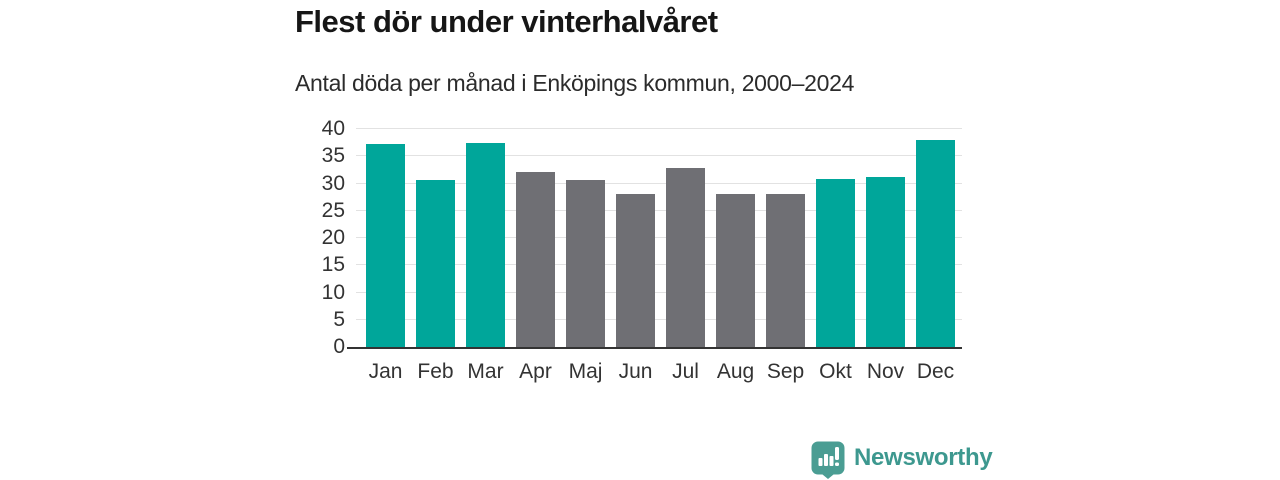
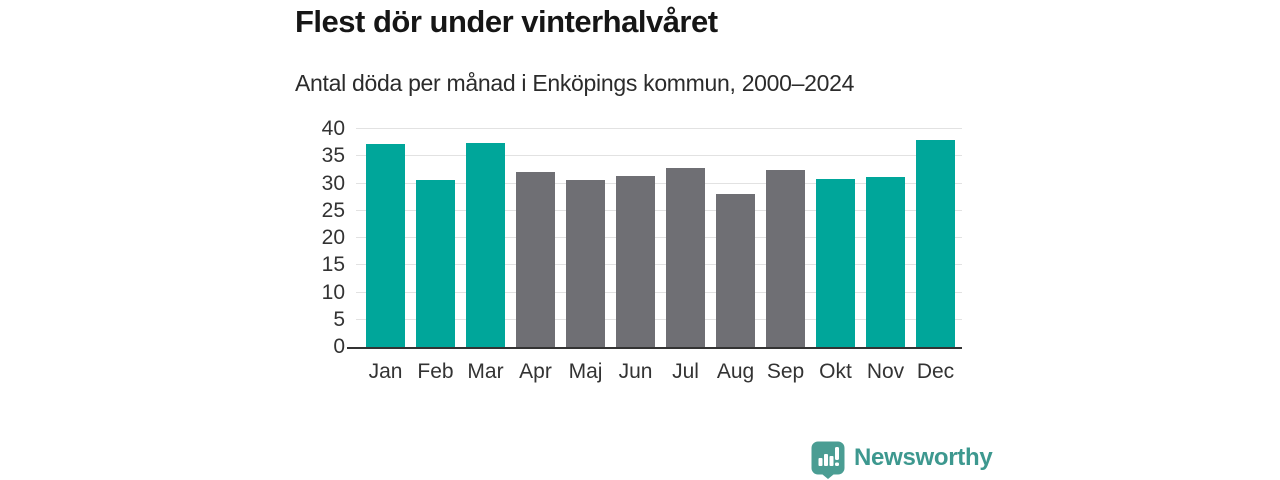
Jun: 28 -> 31
Sep: 28 -> 32
